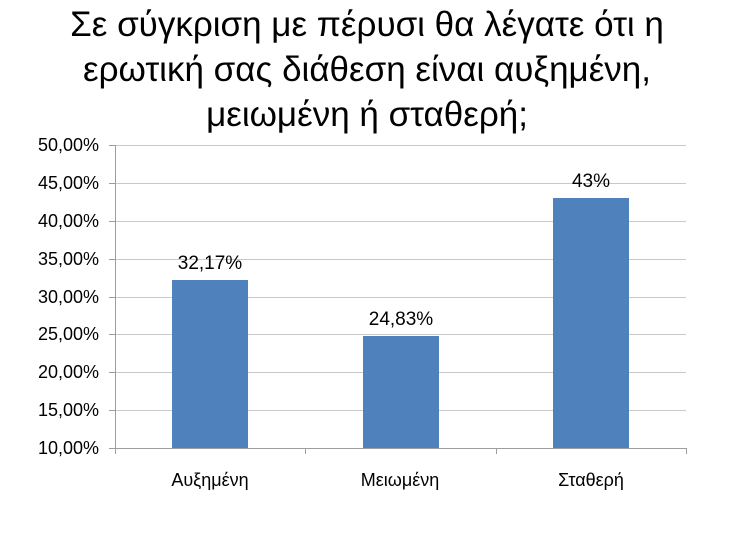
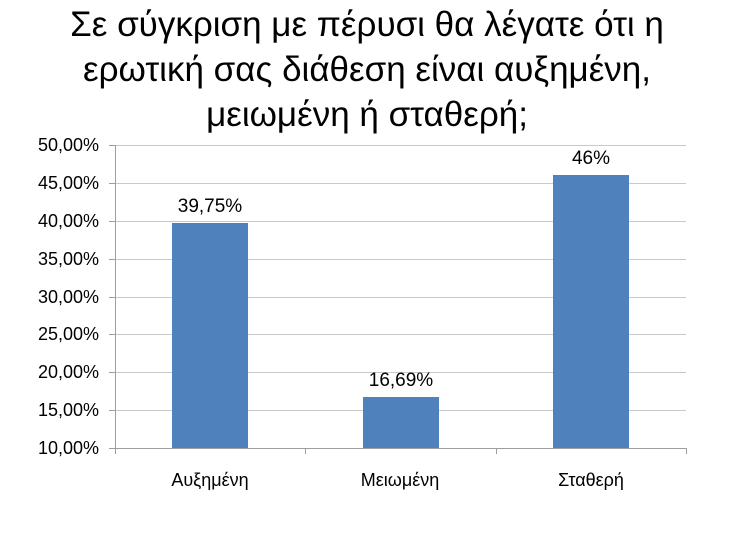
Αυξημένη: 32,17% -> 39,75%
Μειωμένη: 24,83% -> 16,69%
Σταθερή: 43% -> 46%
